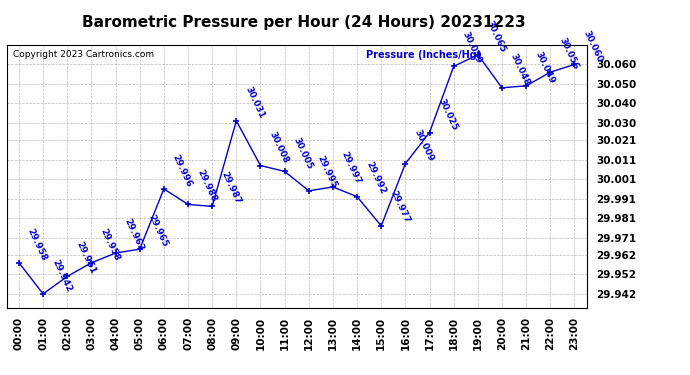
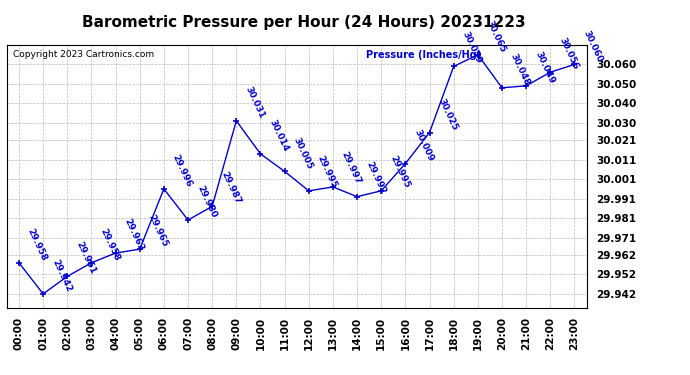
07:00: 29.988 -> 29.980
10:00: 30.008 -> 30.014
15:00: 29.977 -> 29.995
